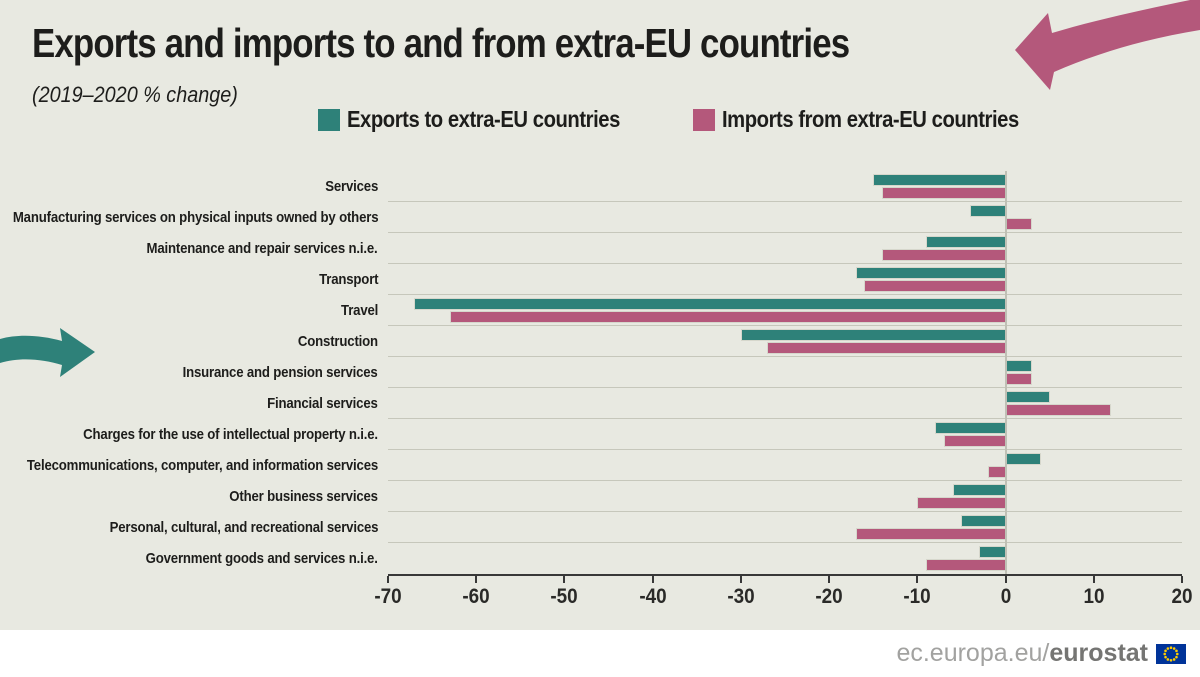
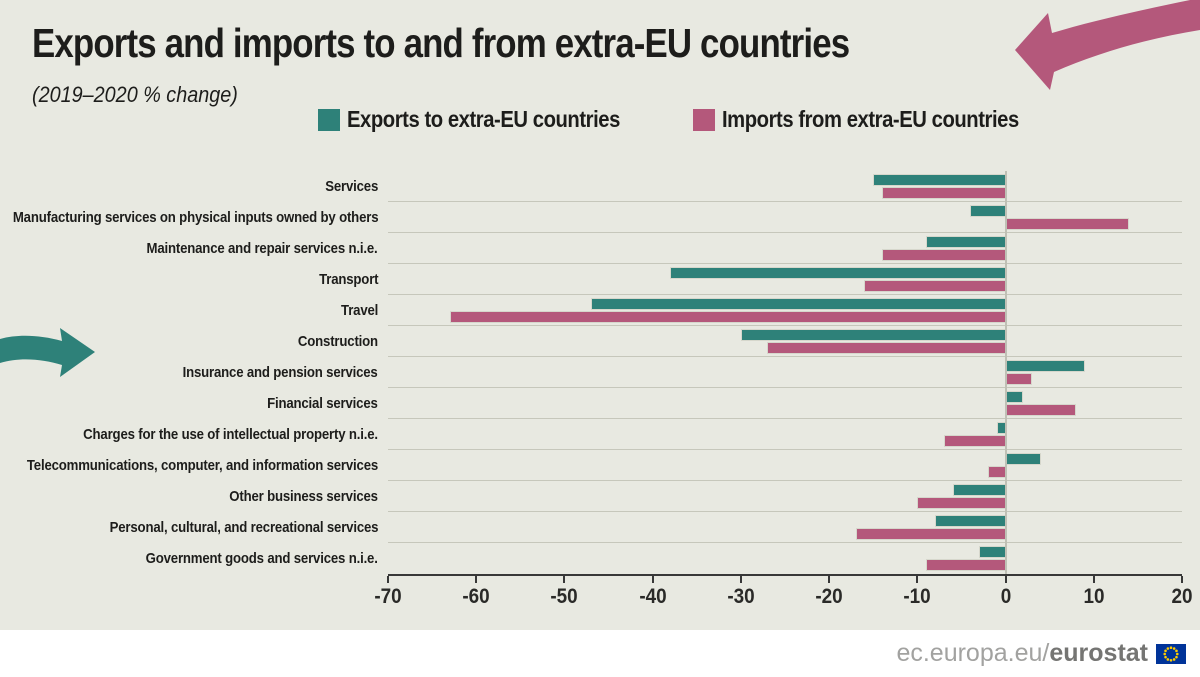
Imports from extra-EU countries/Manufacturing services on physical inputs owned by others: 3 -> 14
Exports to extra-EU countries/Transport: -17 -> -38
Exports to extra-EU countries/Travel: -67 -> -47
Exports to extra-EU countries/Insurance and pension services: 3 -> 9
Exports to extra-EU countries/Financial services: 5 -> 2
Imports from extra-EU countries/Financial services: 12 -> 8
Exports to extra-EU countries/Charges for the use of intellectual property n.i.e.: -8 -> -1
Exports to extra-EU countries/Personal, cultural, and recreational services: -5 -> -8
